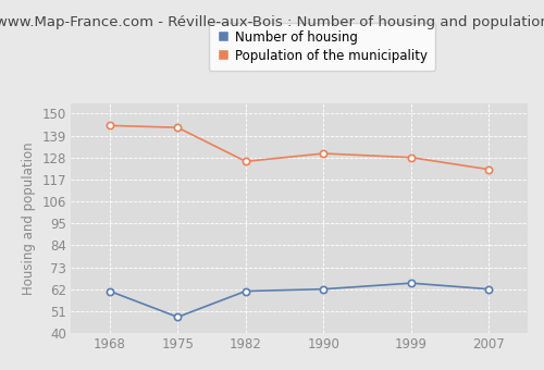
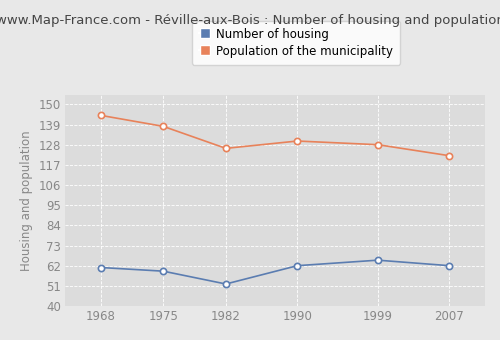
Number of housing/1975: 48 -> 59
Population of the municipality/1975: 143 -> 138
Number of housing/1982: 61 -> 52
